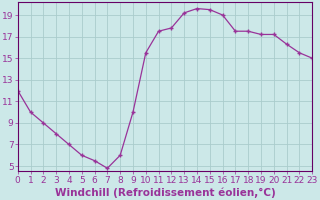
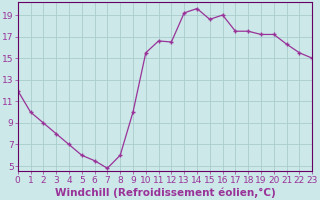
11: 17.5 -> 16.6
12: 17.8 -> 16.5
15: 19.5 -> 18.6
